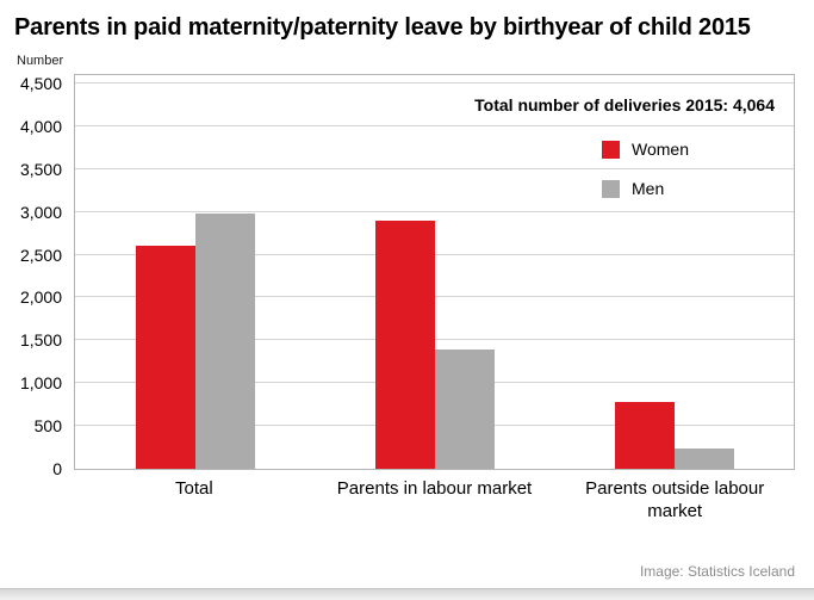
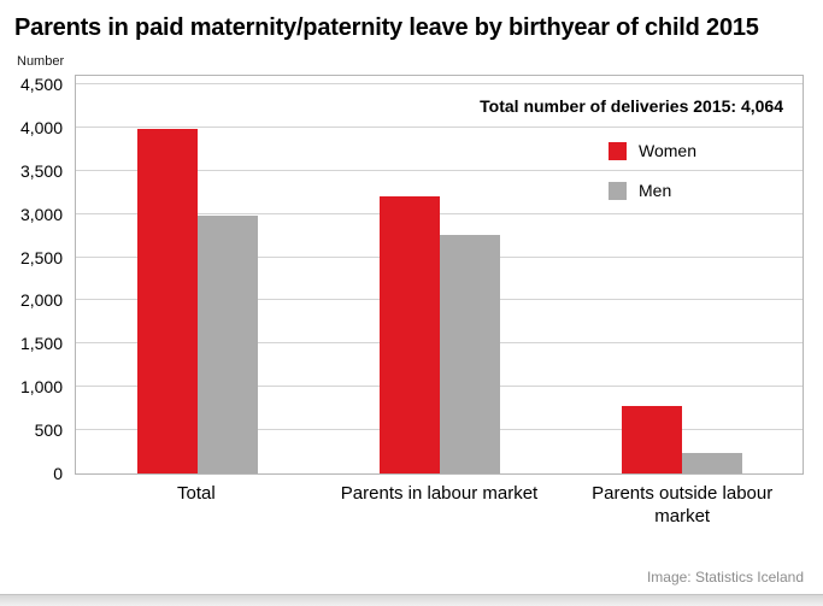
Women/Total: 2600 -> 4000
Women/Parents in labour market: 2900 -> 3200
Men/Parents in labour market: 1400 -> 2800
